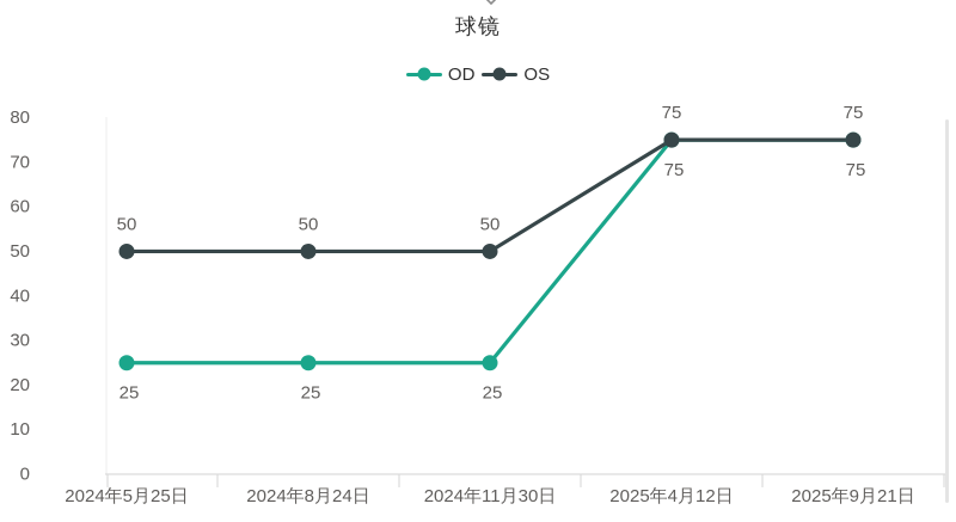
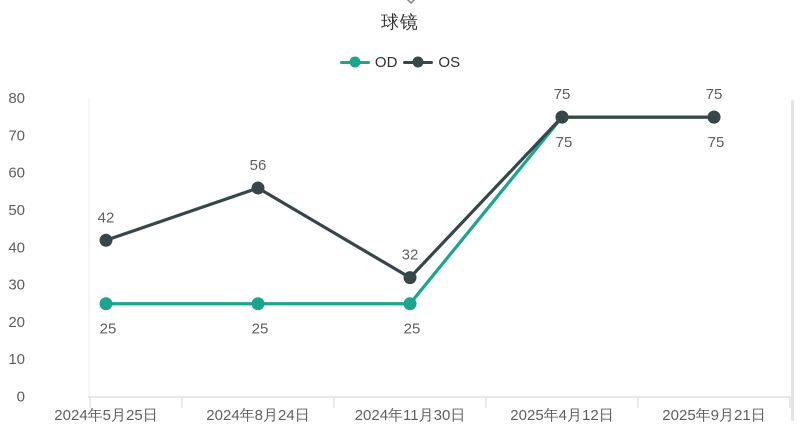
OS/2024年5月25日: 50 -> 42
OS/2024年8月24日: 50 -> 56
OS/2024年11月30日: 50 -> 32
